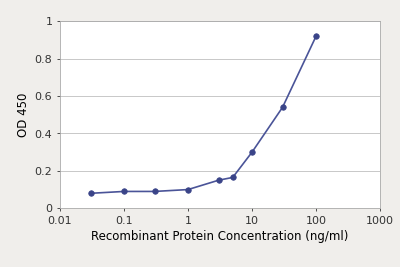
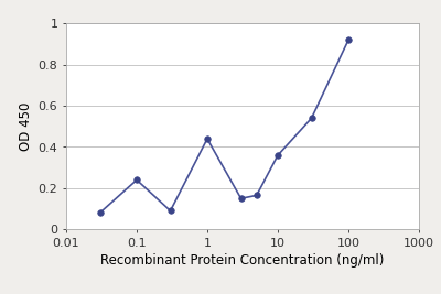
0.1: 0.09 -> 0.24
1: 0.10 -> 0.44
10: 0.30 -> 0.36
